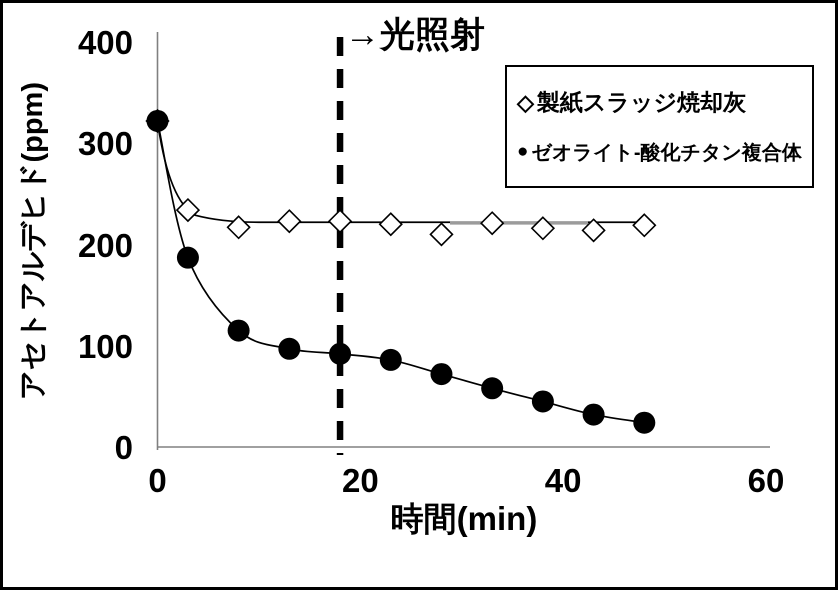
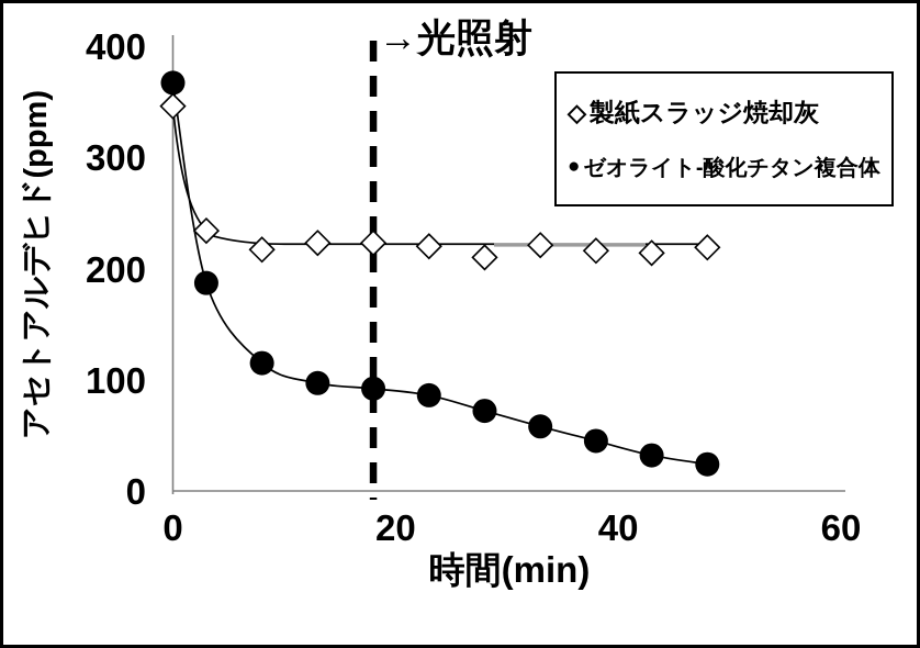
製紙スラッジ焼却灰/0: 322 -> 346
ゼオライト-酸化チタン複合体/0: 322 -> 367
